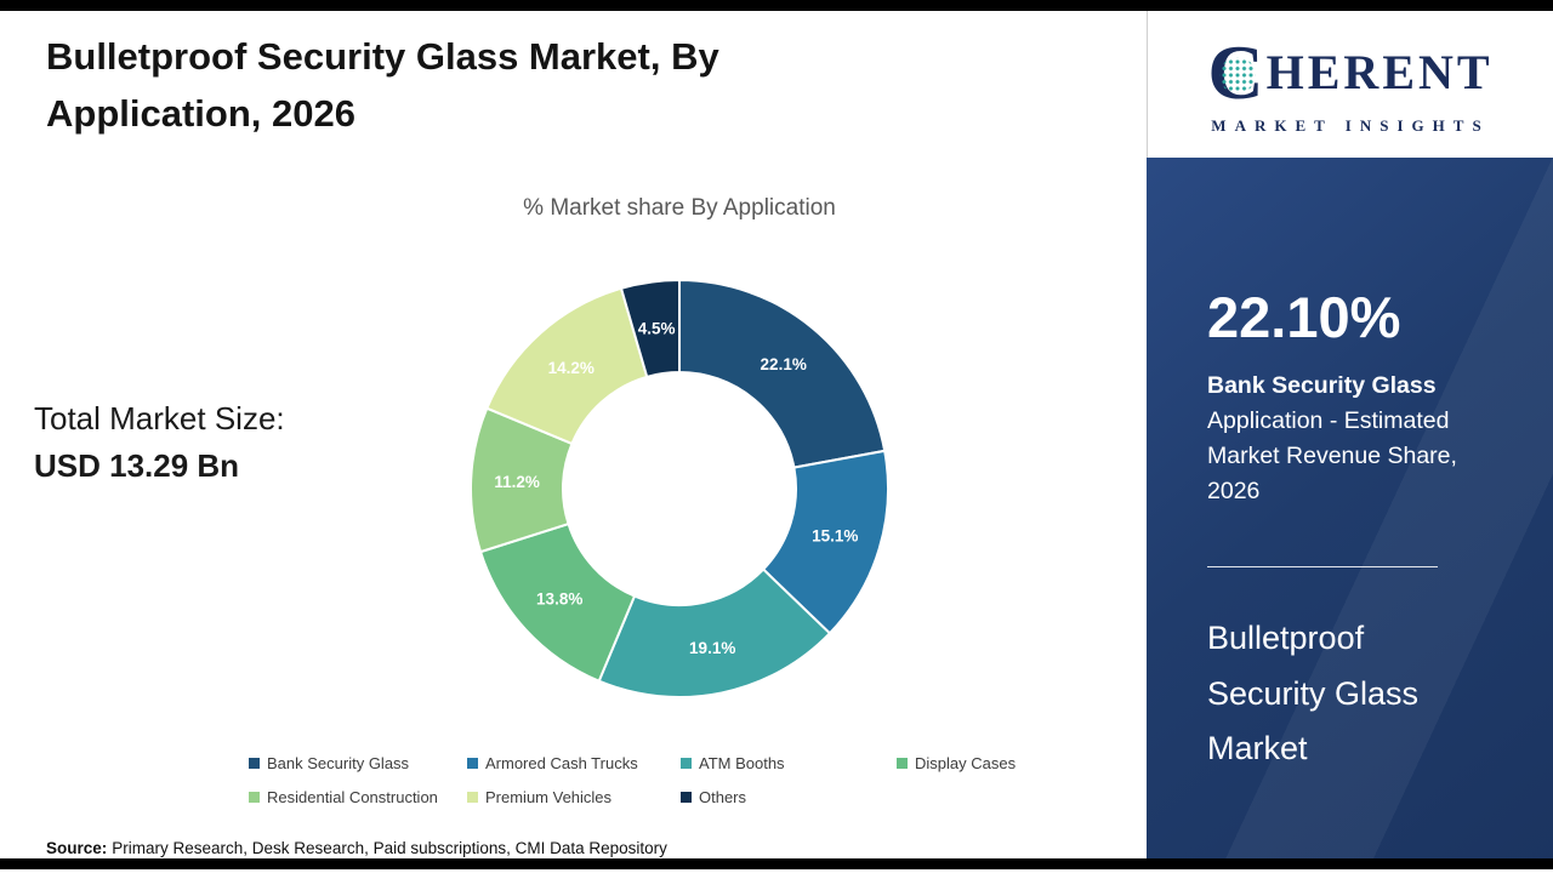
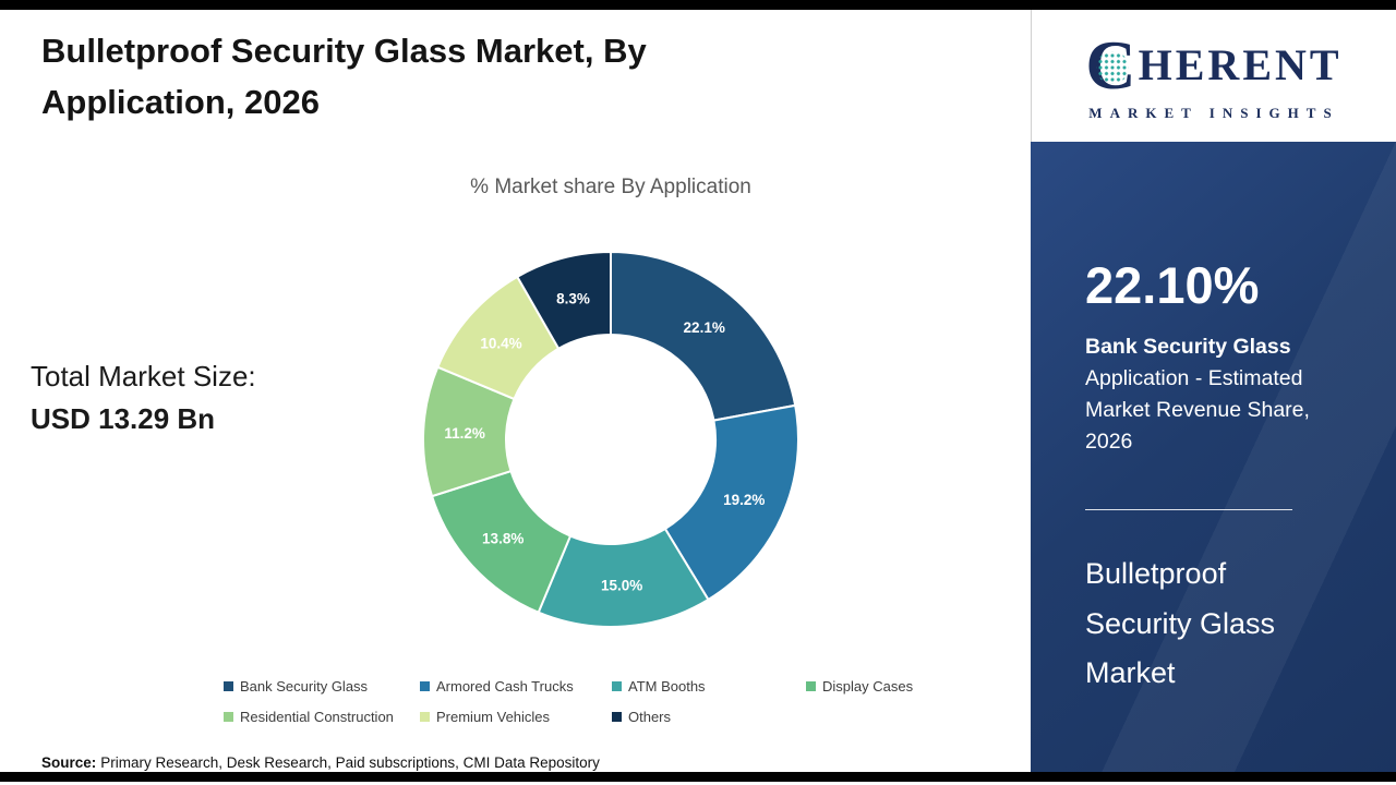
Armored Cash Trucks: 15.1% -> 19.2%
ATM Booths: 19.1% -> 15.0%
Premium Vehicles: 14.2% -> 10.4%
Others: 4.5% -> 8.3%
